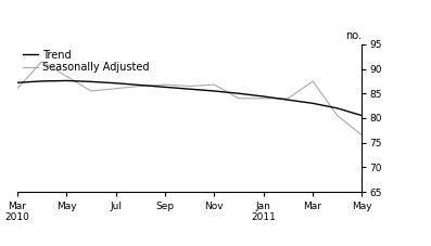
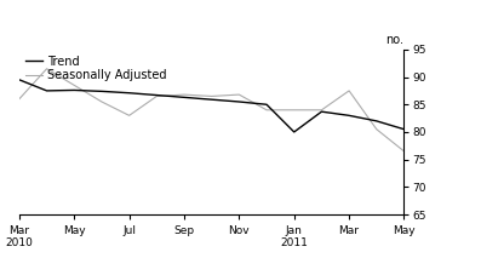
Trend/Mar 2010: 87.2 -> 89.5
Seasonally Adjusted/Jul: 86.0 -> 83.0
Trend/Jan 2011: 84.4 -> 80.0
